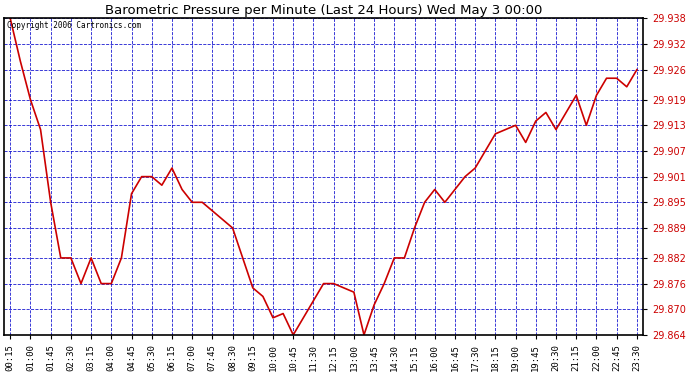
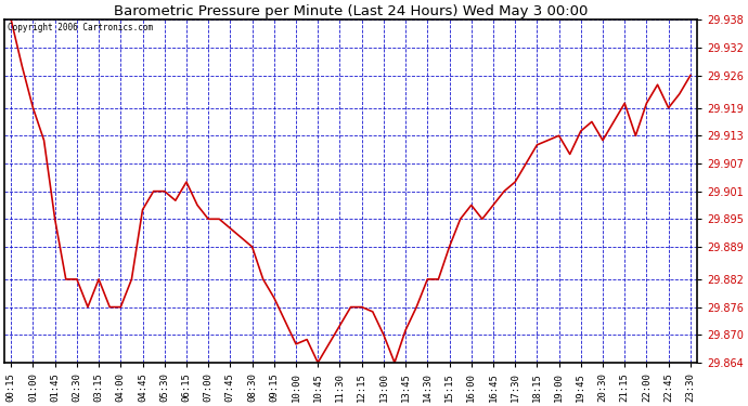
09:15: 29.875 -> 29.878
13:00: 29.874 -> 29.870
22:45: 29.924 -> 29.919
